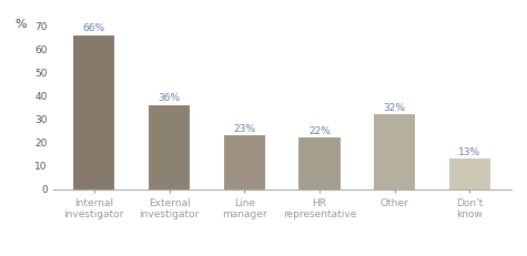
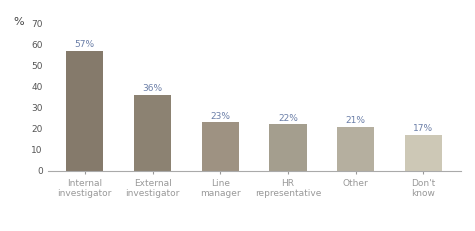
Internal investigator: 66% -> 57%
Other: 32% -> 21%
Don't know: 13% -> 17%
